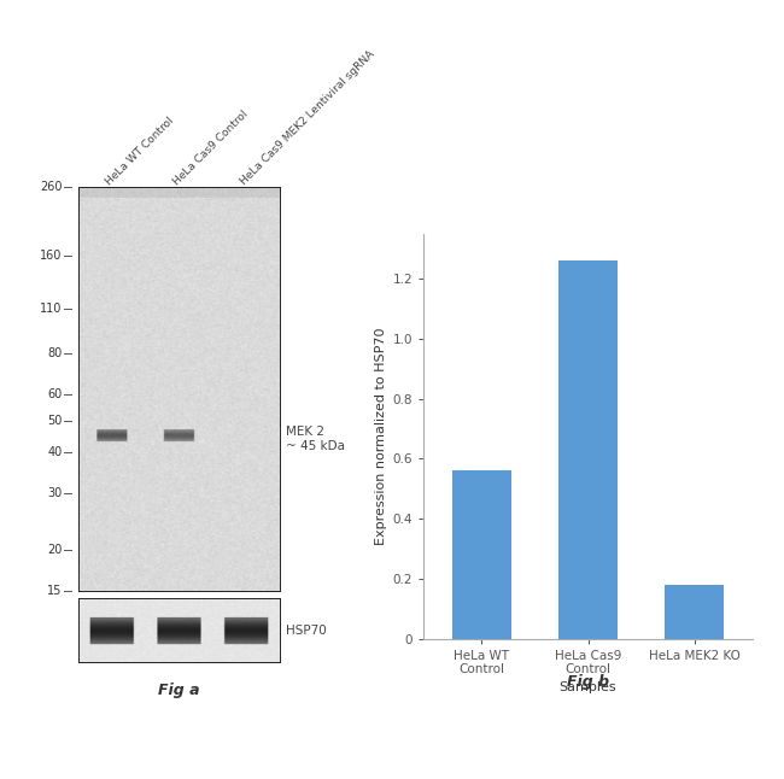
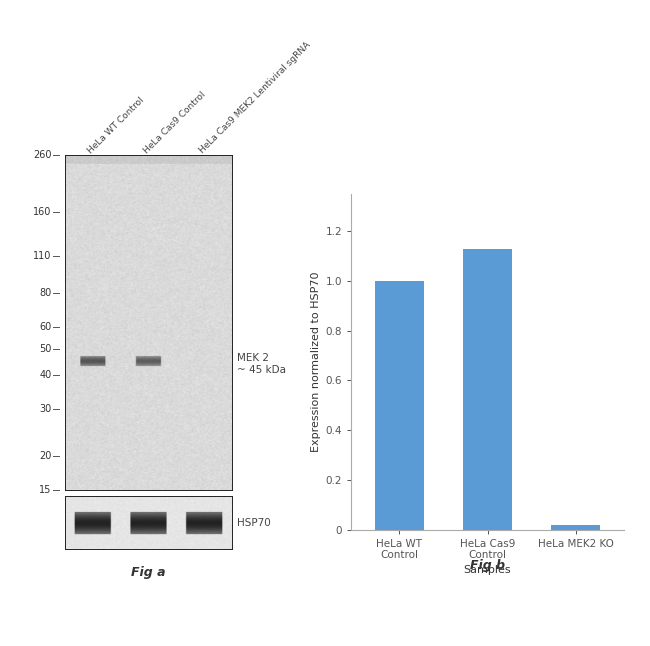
HeLa WT Control: 0.56 -> 1.00
HeLa Cas9 Control: 1.26 -> 1.13
HeLa MEK2 KO: 0.18 -> 0.02
